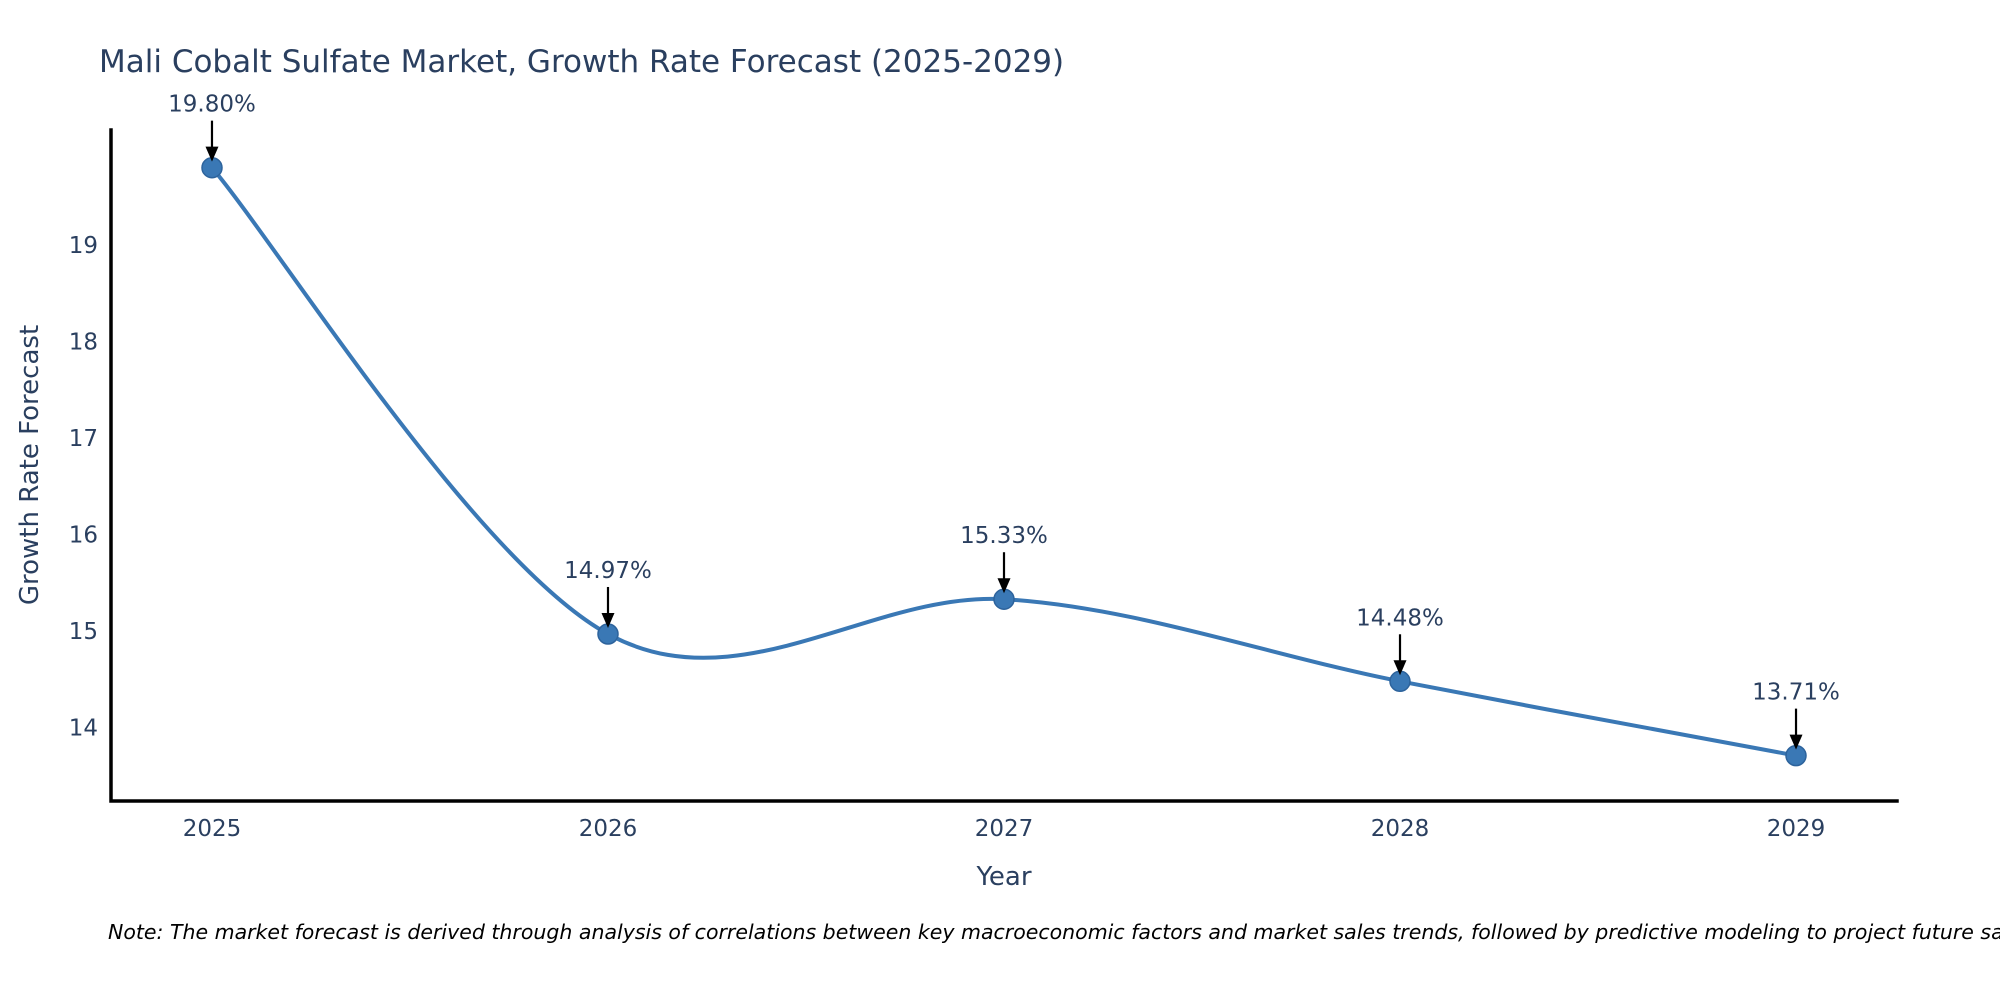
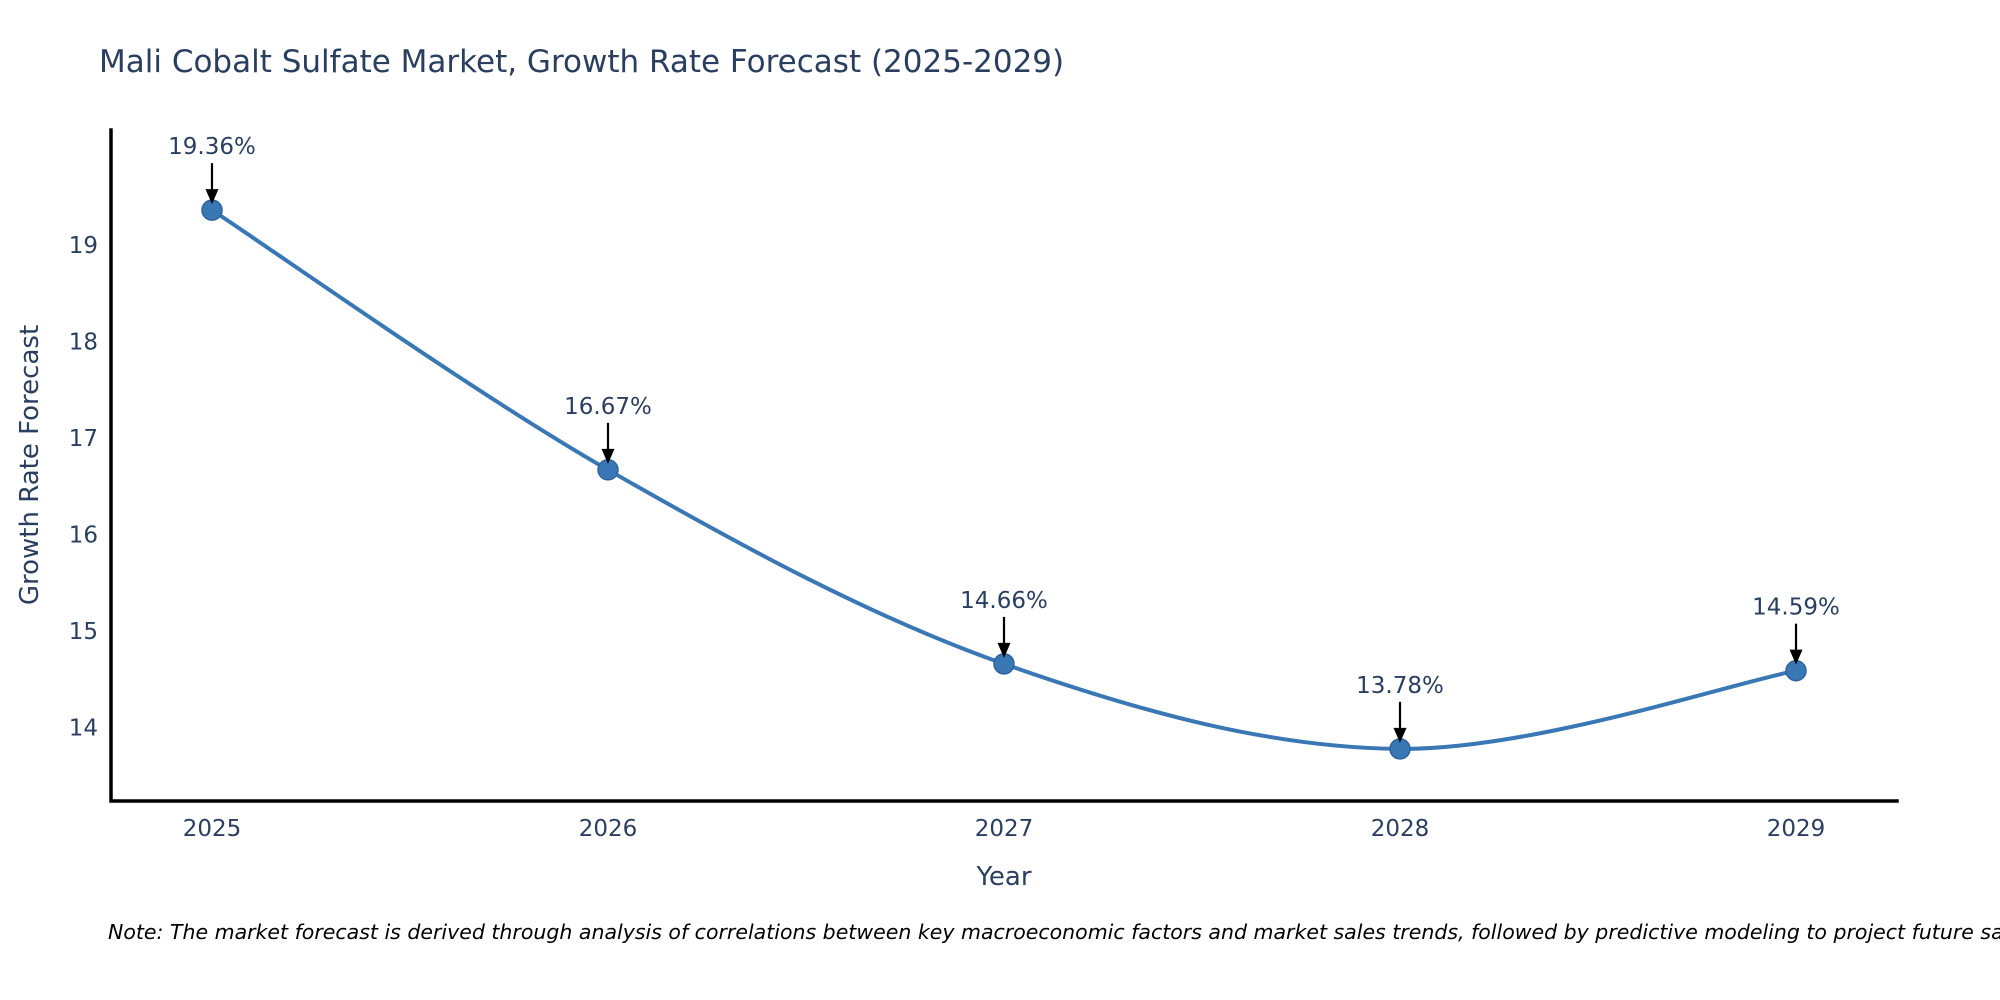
2025: 19.80% -> 19.36%
2026: 14.97% -> 16.67%
2027: 15.33% -> 14.66%
2028: 14.48% -> 13.78%
2029: 13.71% -> 14.59%
